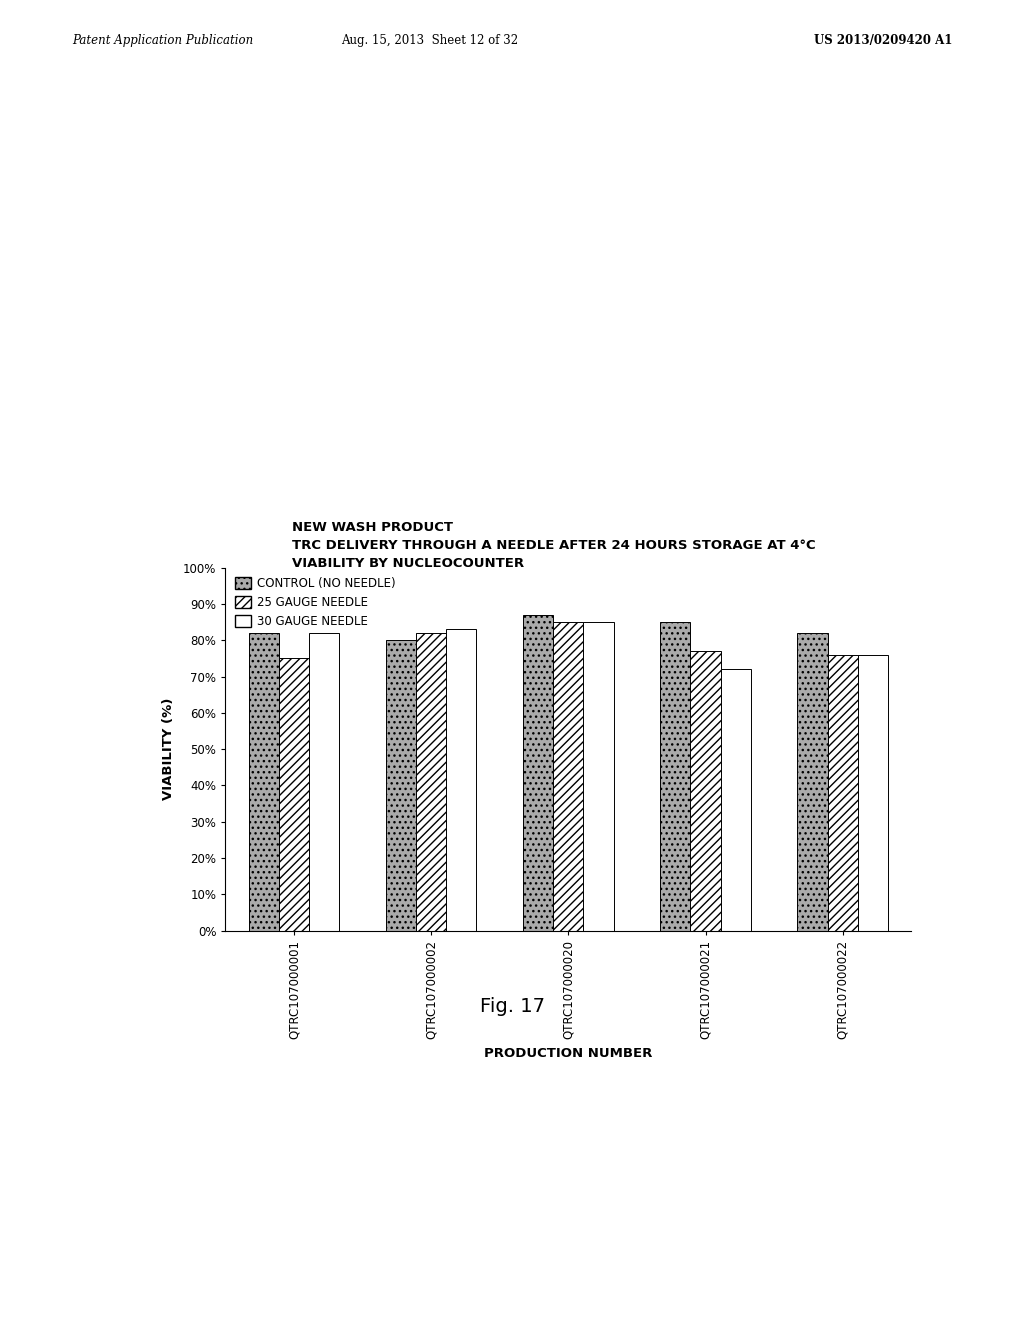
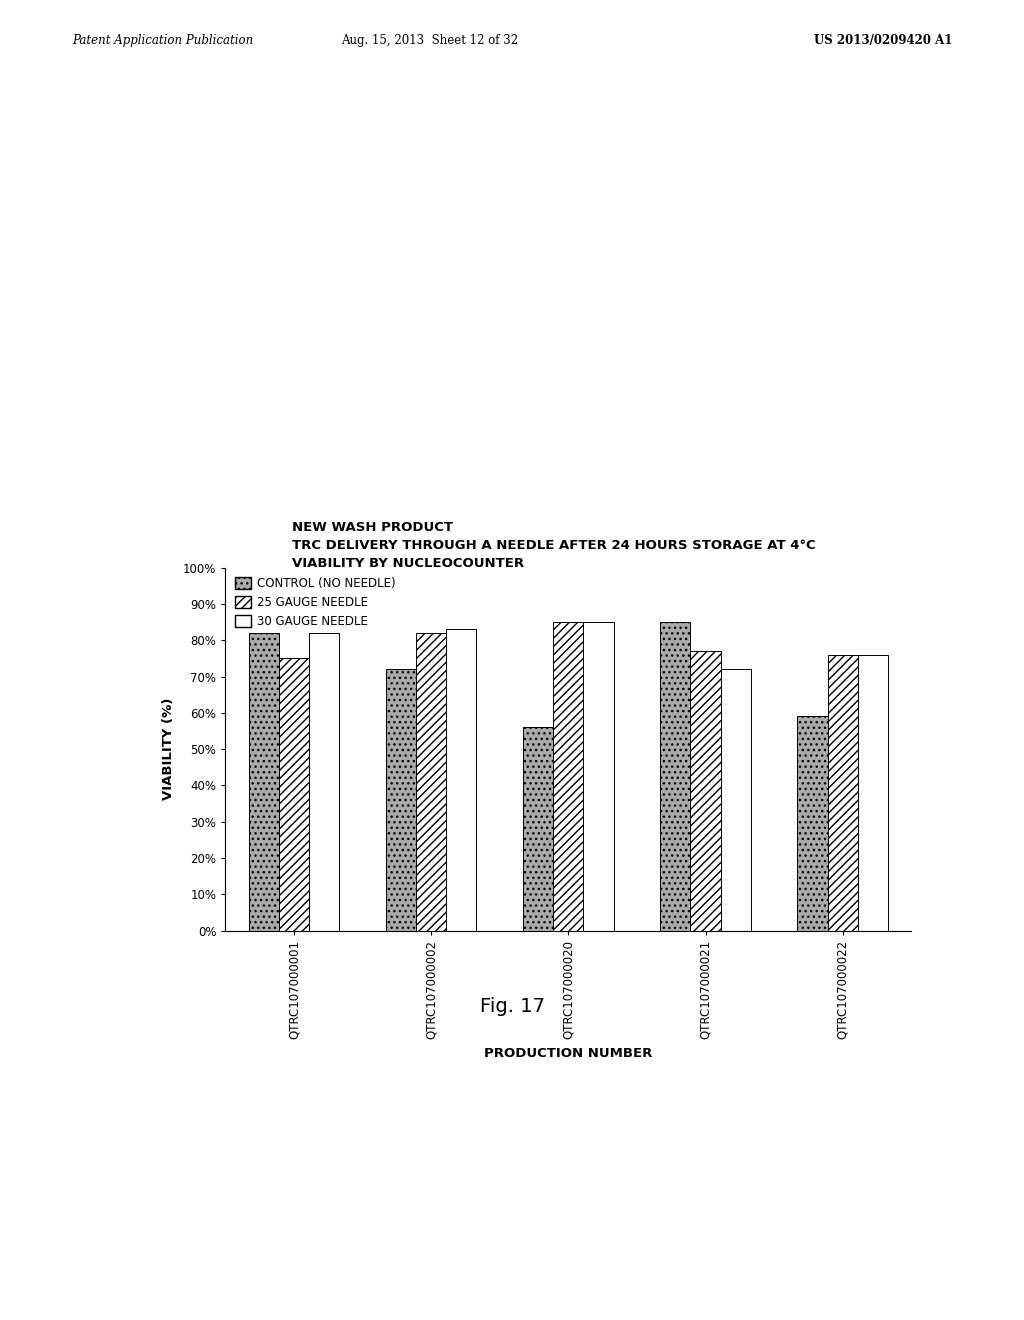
CONTROL (NO NEEDLE)/QTRC107000002: 80% -> 72%
CONTROL (NO NEEDLE)/QTRC107000020: 87% -> 56%
CONTROL (NO NEEDLE)/QTRC107000022: 82% -> 59%
